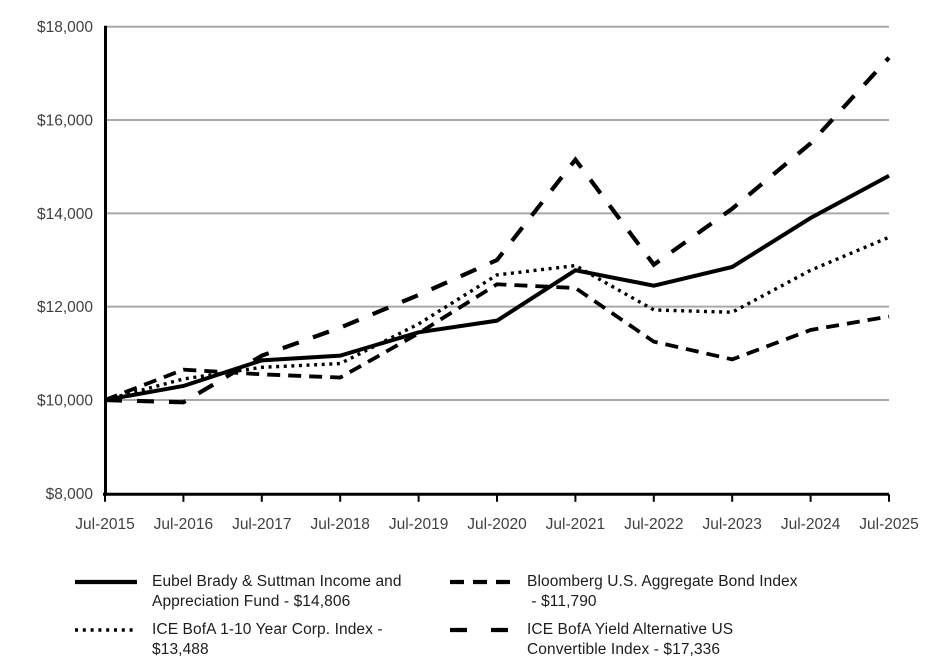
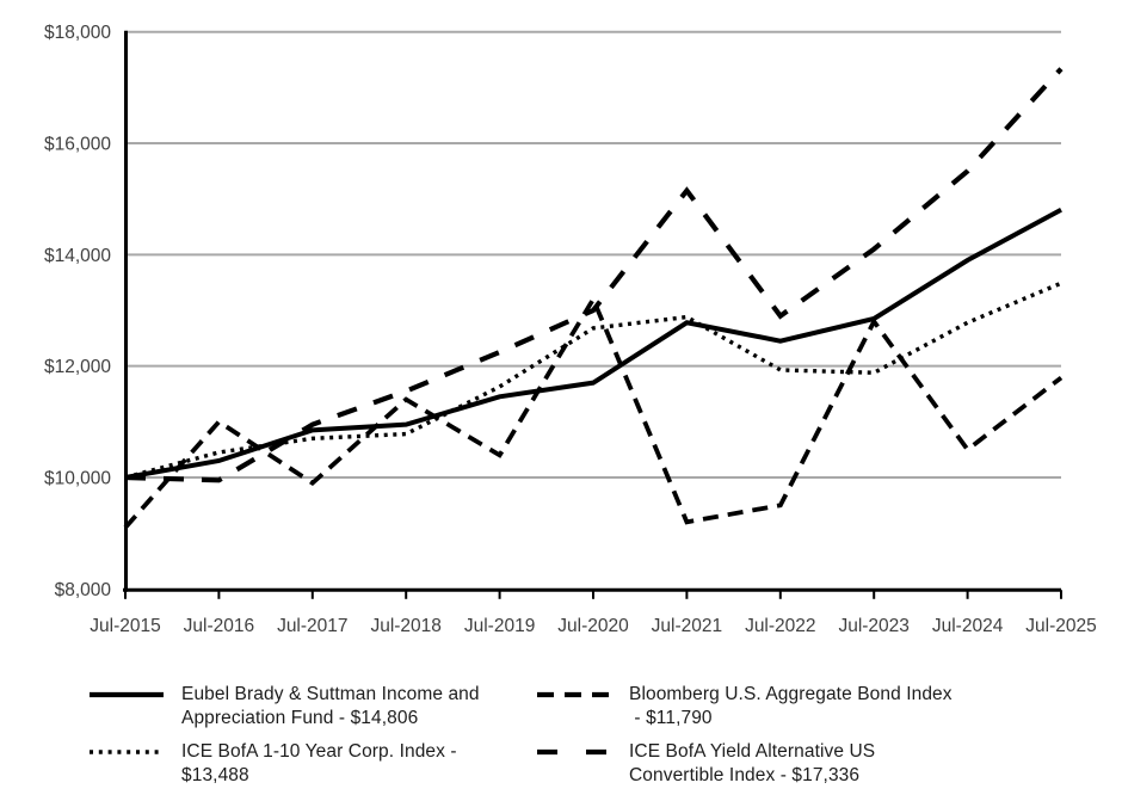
Bloomberg U.S. Aggregate Bond Index/Jul-2015: $10000 -> $9100
Bloomberg U.S. Aggregate Bond Index/Jul-2016: $10600 -> $11000
Bloomberg U.S. Aggregate Bond Index/Jul-2017: $10600 -> $9900
Bloomberg U.S. Aggregate Bond Index/Jul-2018: $10500 -> $11400
Bloomberg U.S. Aggregate Bond Index/Jul-2019: $11400 -> $10400
Bloomberg U.S. Aggregate Bond Index/Jul-2020: $12500 -> $13200
Bloomberg U.S. Aggregate Bond Index/Jul-2021: $12400 -> $9200
Bloomberg U.S. Aggregate Bond Index/Jul-2022: $11200 -> $9500
Bloomberg U.S. Aggregate Bond Index/Jul-2023: $10900 -> $12800
Bloomberg U.S. Aggregate Bond Index/Jul-2024: $11500 -> $10500
